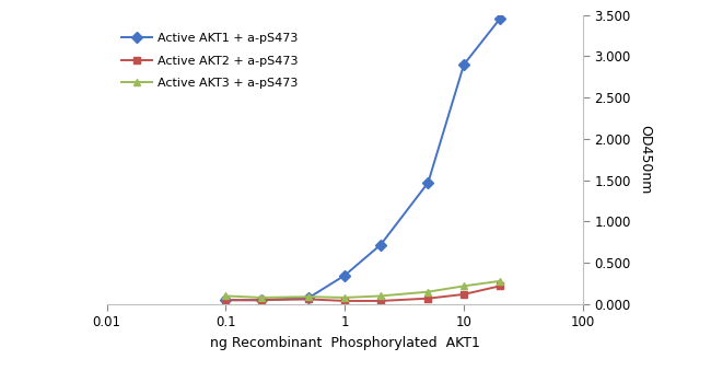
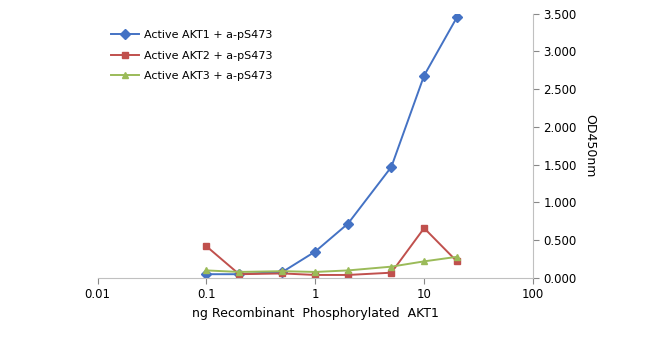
Active AKT2 + a-pS473/0.1: 0.05 -> 0.42
Active AKT1 + a-pS473/10: 2.90 -> 2.68
Active AKT2 + a-pS473/10: 0.12 -> 0.66
